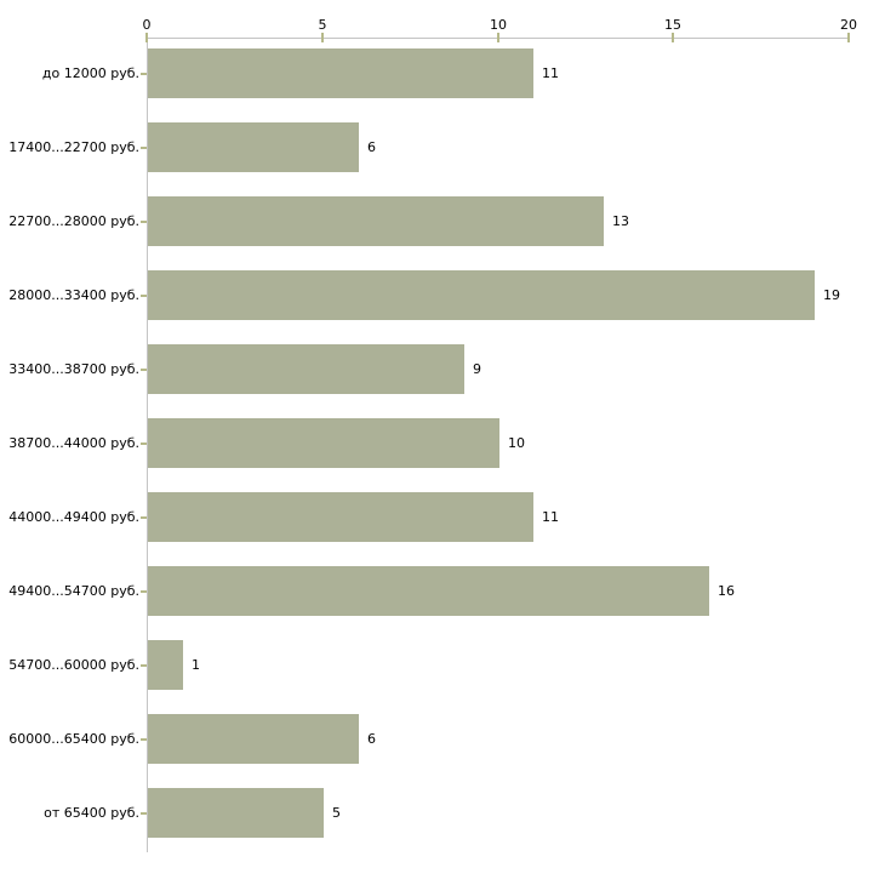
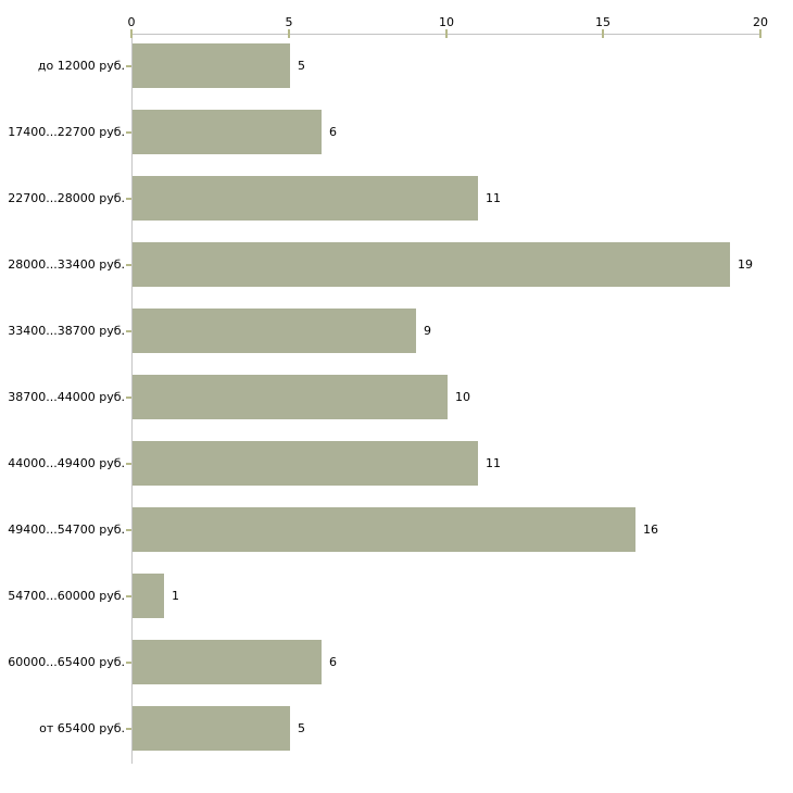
до 12000 руб.: 11 -> 5
22700...28000 руб.: 13 -> 11
